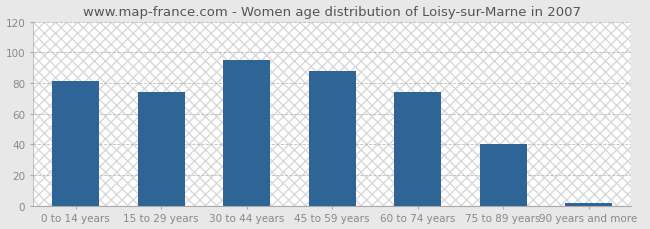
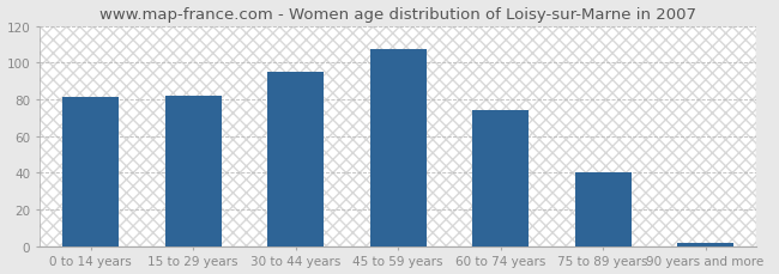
15 to 29 years: 74 -> 82
45 to 59 years: 88 -> 107
